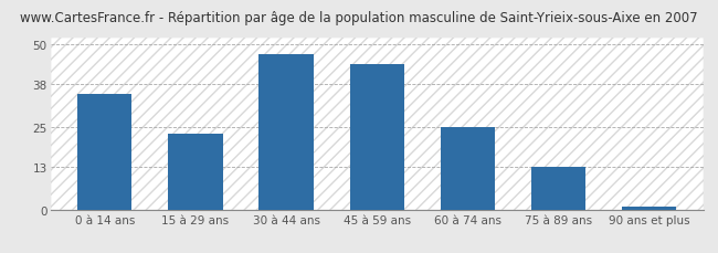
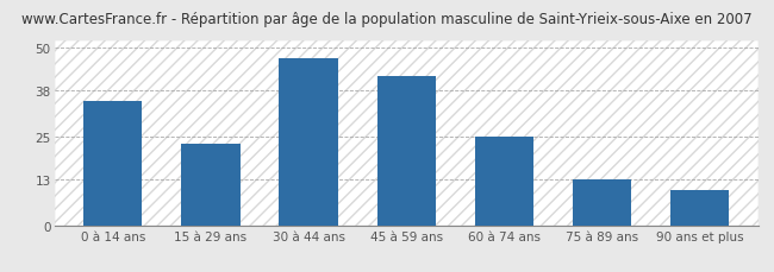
45 à 59 ans: 44 -> 42
90 ans et plus: 1 -> 10
